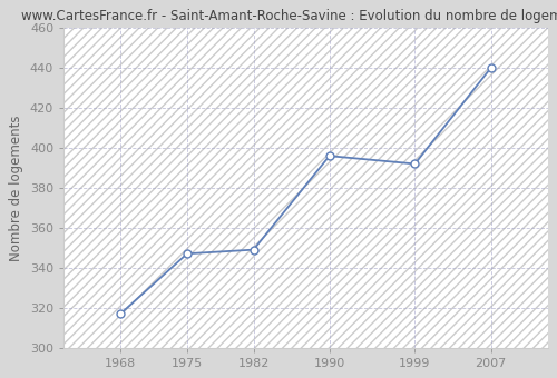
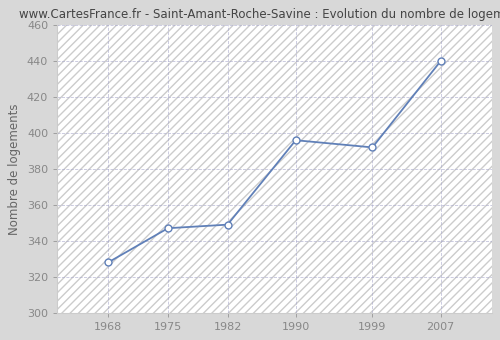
1968: 317 -> 328
